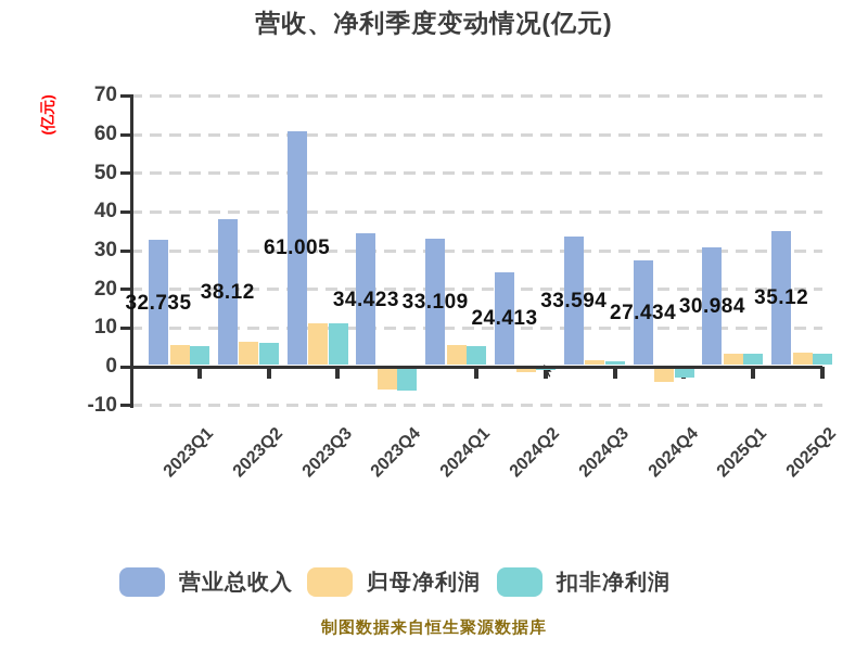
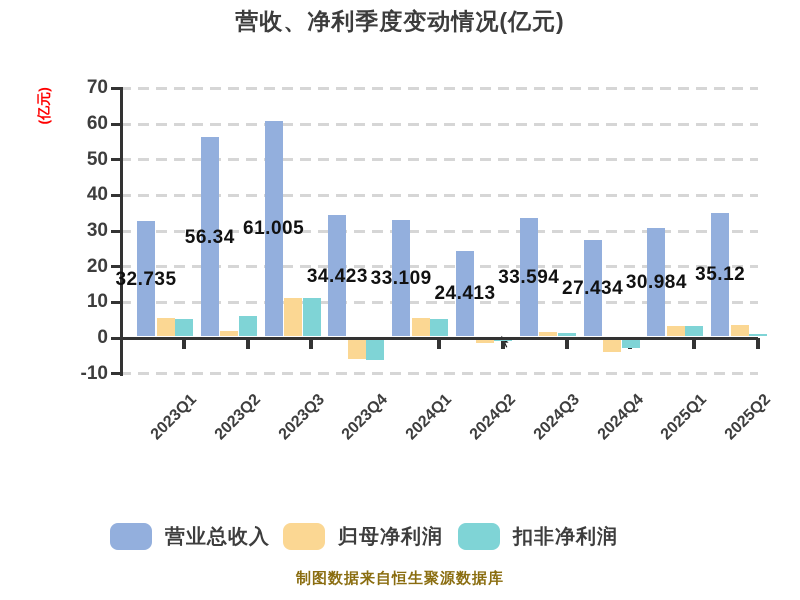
营业总收入/2023Q2: 38.12 -> 56.34
归母净利润/2023Q2: 6 -> 2
扣非净利润/2025Q2: 3 -> 1
